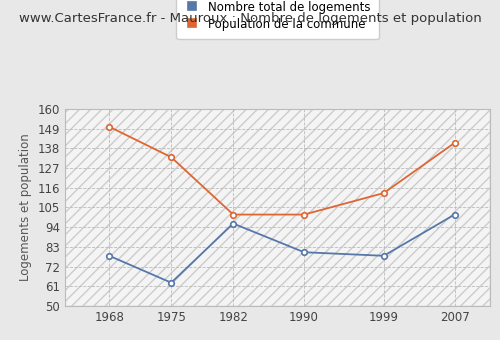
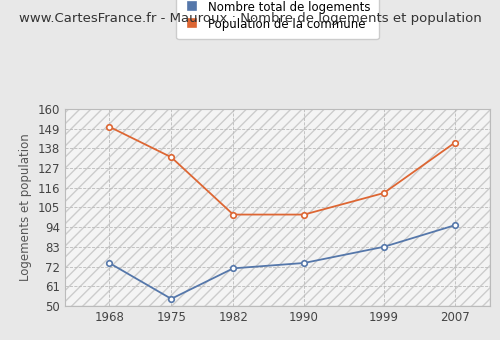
Nombre total de logements/1968: 78 -> 74
Nombre total de logements/1975: 63 -> 54
Nombre total de logements/1982: 96 -> 71
Nombre total de logements/1990: 80 -> 74
Nombre total de logements/1999: 78 -> 83
Nombre total de logements/2007: 101 -> 95
